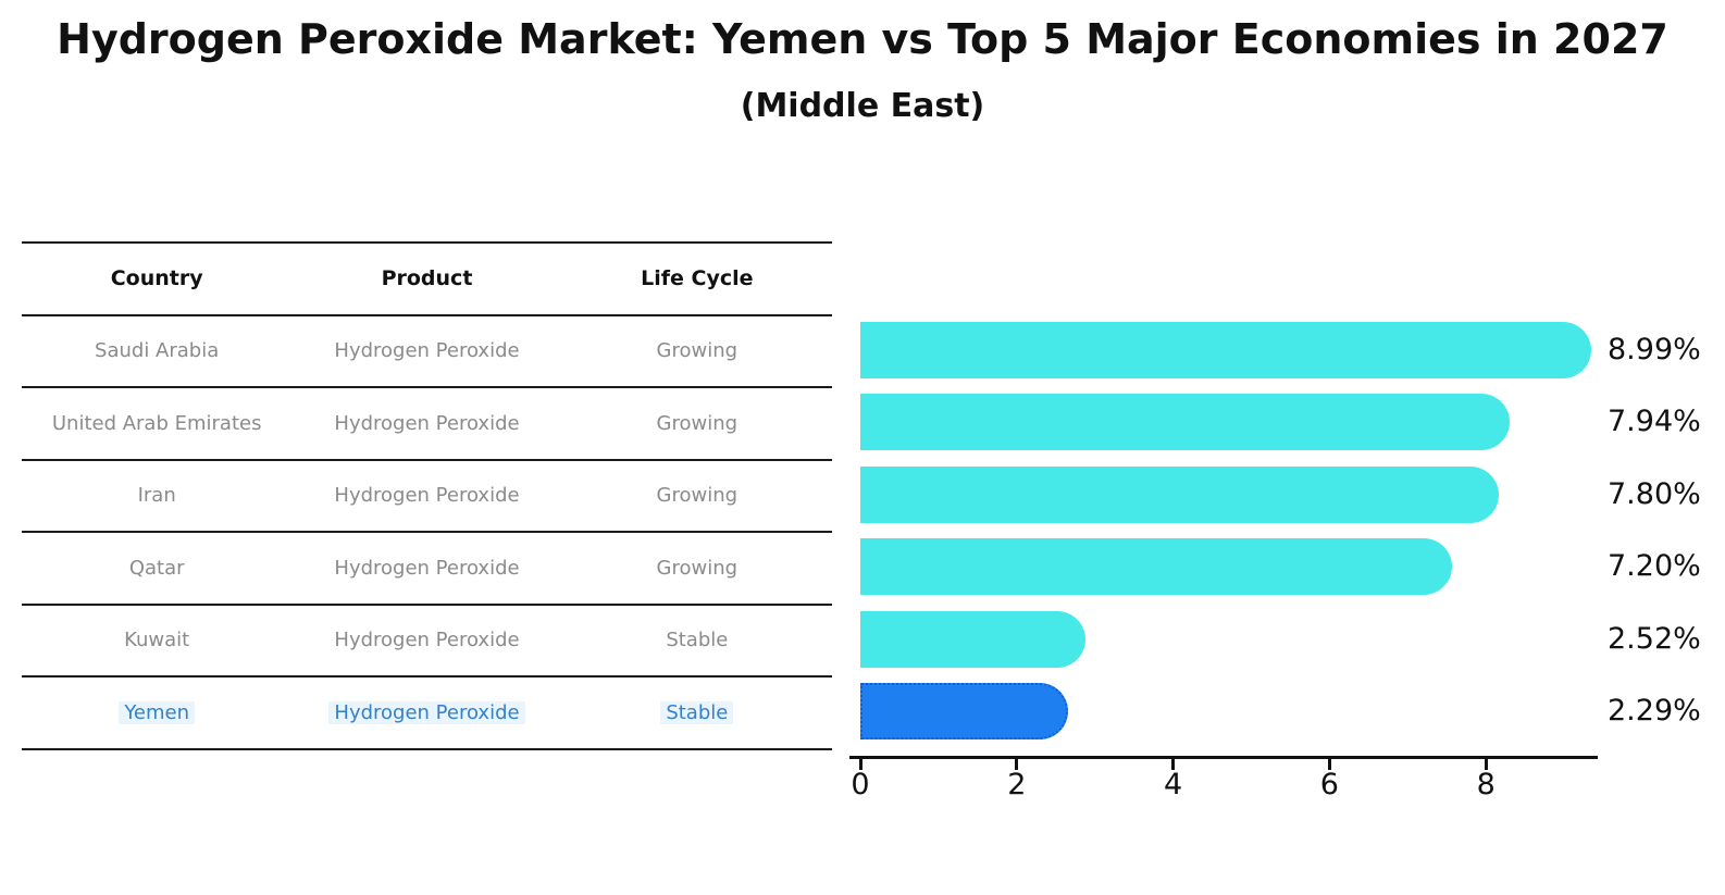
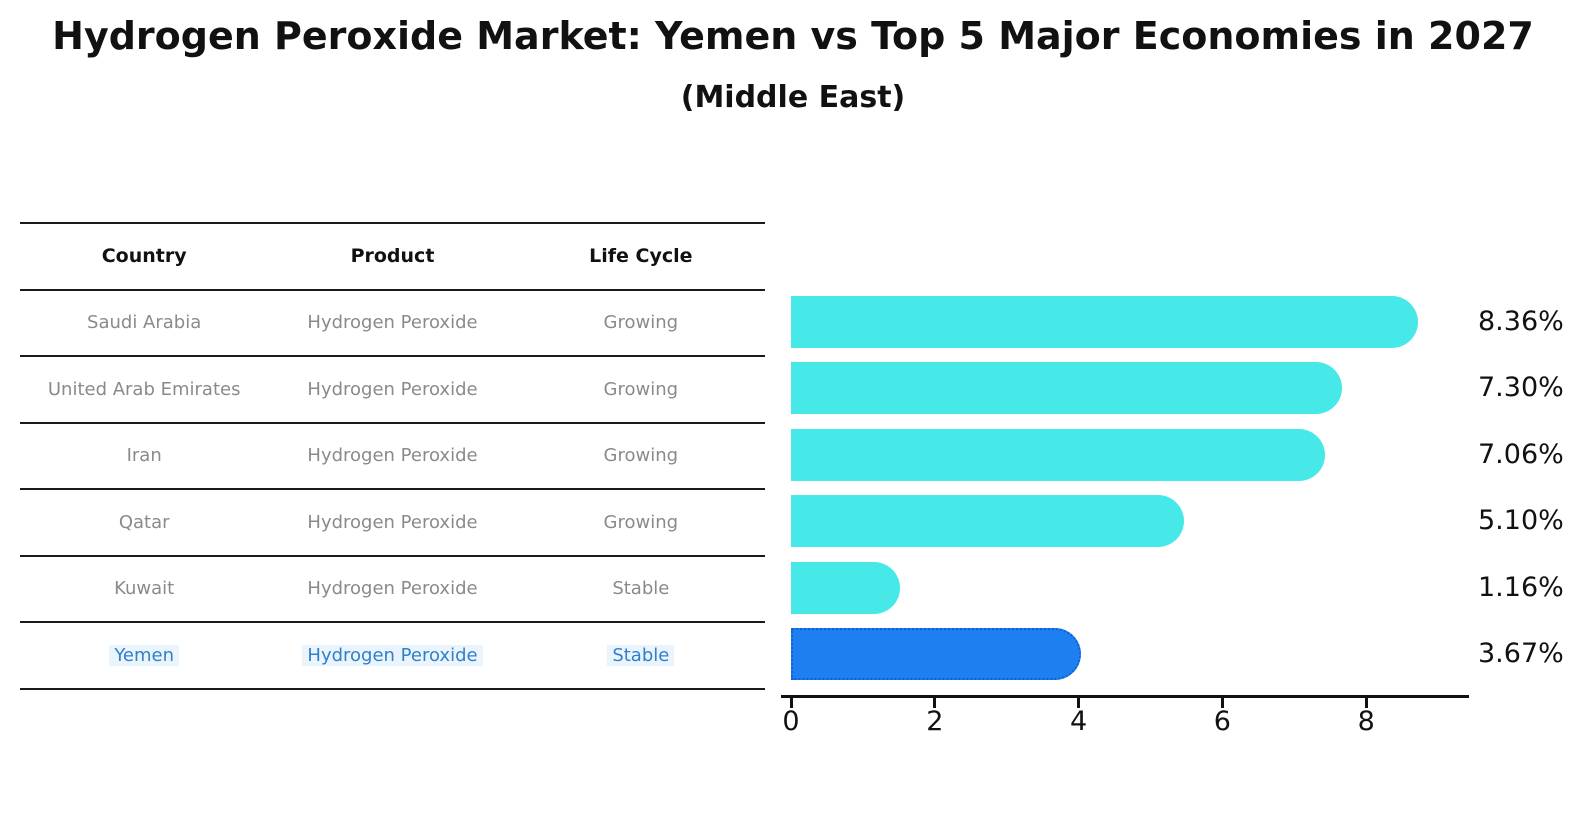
Saudi Arabia: 8.99% -> 8.36%
United Arab Emirates: 7.94% -> 7.30%
Iran: 7.80% -> 7.06%
Qatar: 7.20% -> 5.10%
Kuwait: 2.52% -> 1.16%
Yemen: 2.29% -> 3.67%
